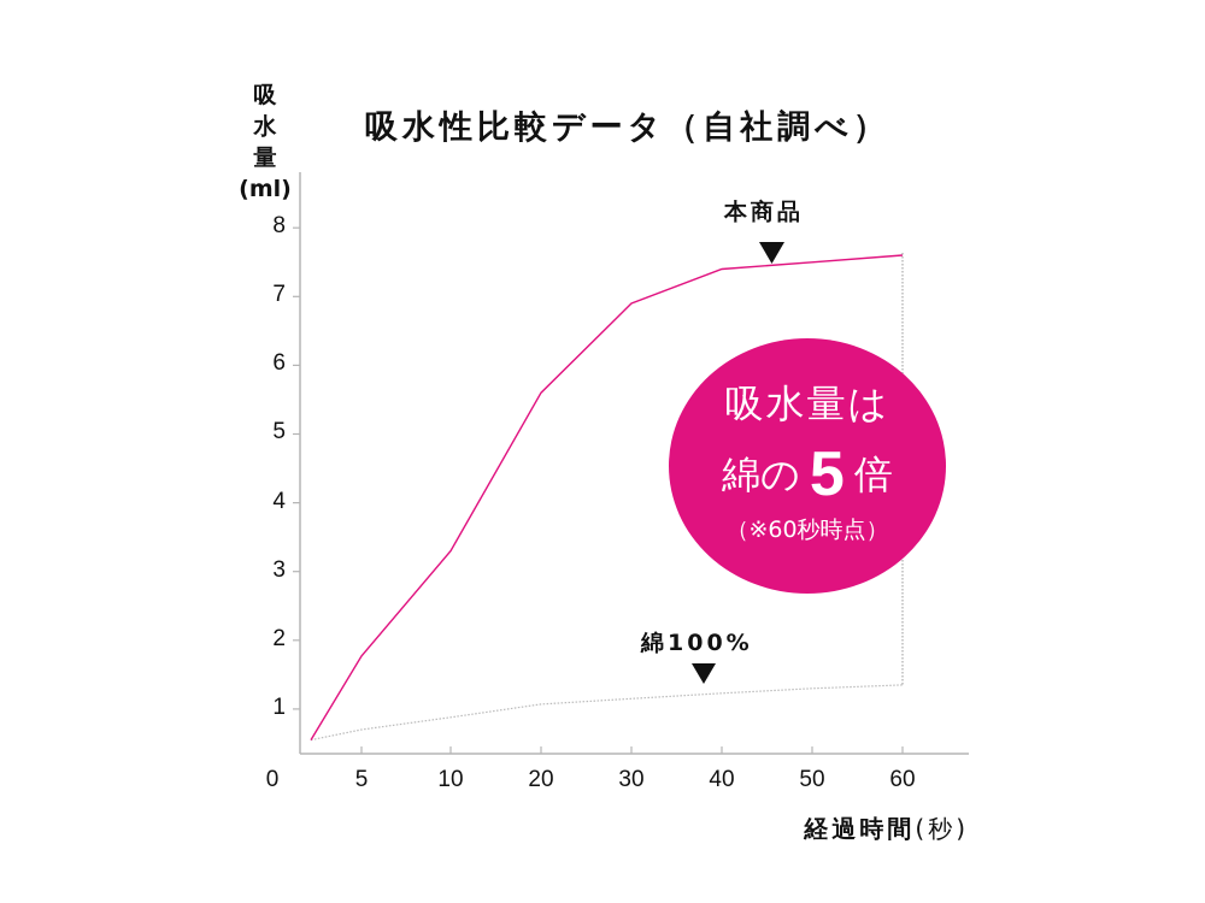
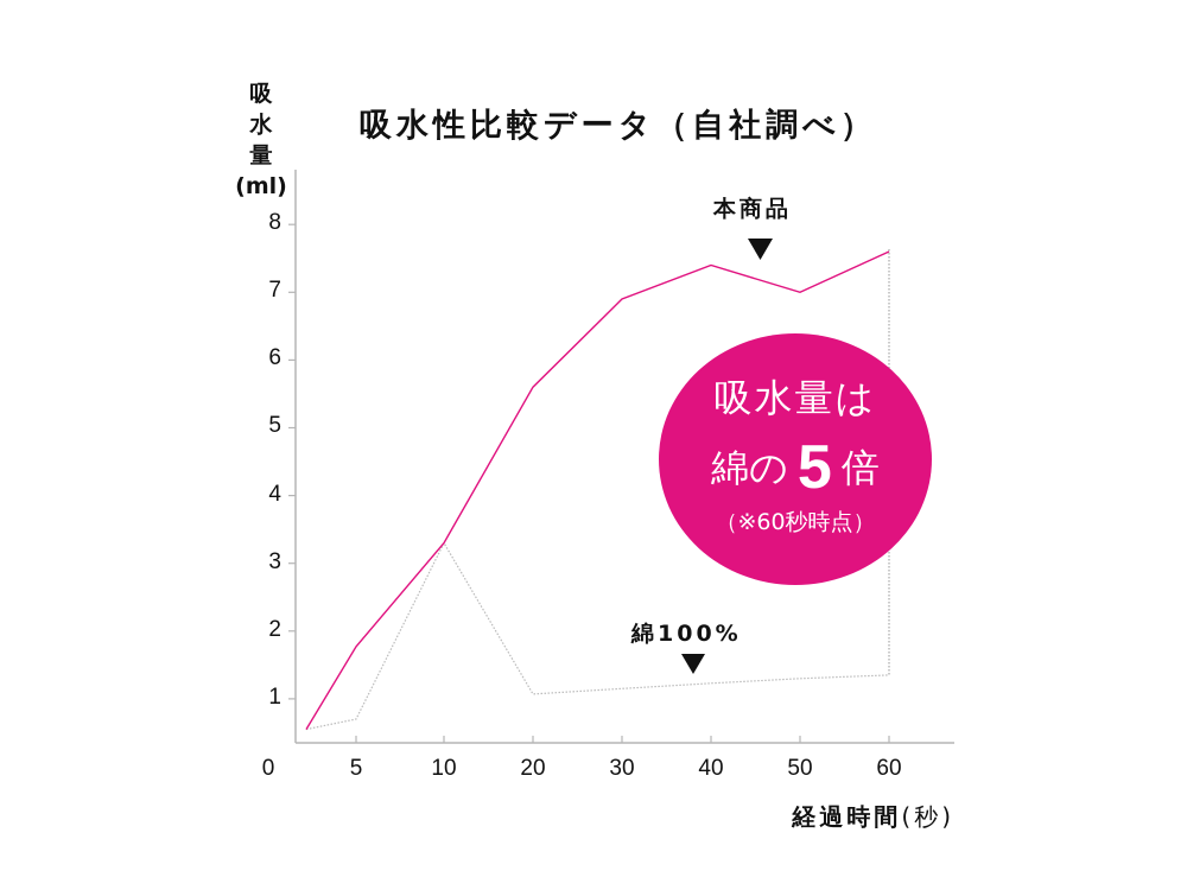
綿100%/10: 0.9 -> 3.3
本商品/50: 7.5 -> 7.0
